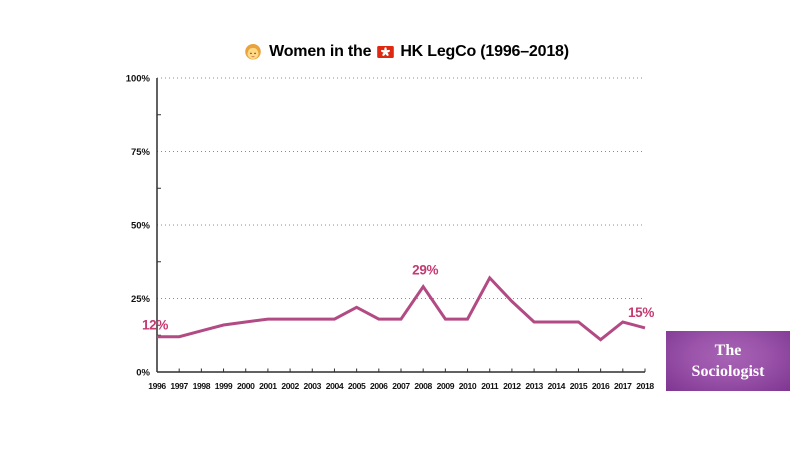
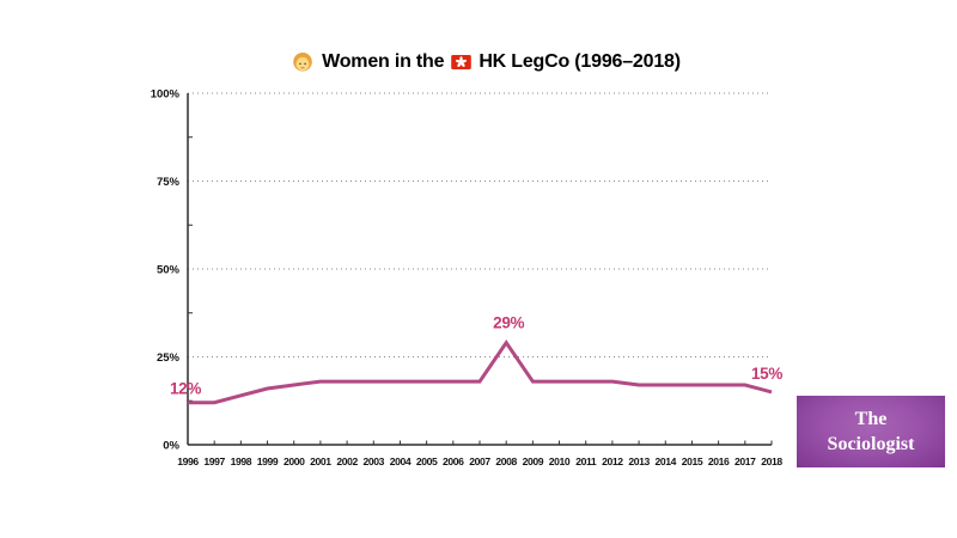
2005: 22% -> 18%
2011: 32% -> 18%
2012: 24% -> 18%
2016: 11% -> 17%
